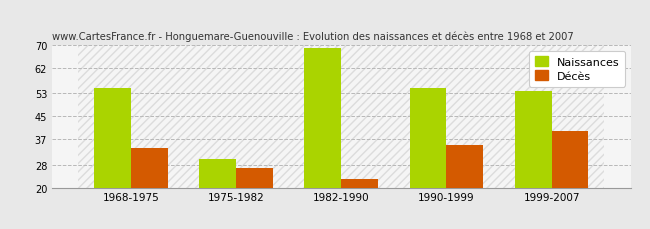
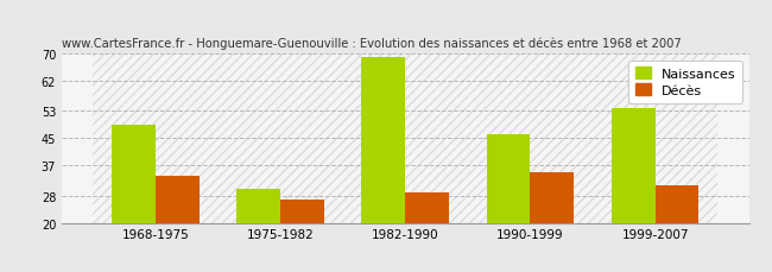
Naissances/1968-1975: 55 -> 49
Décès/1982-1990: 23 -> 29
Naissances/1990-1999: 55 -> 46
Décès/1999-2007: 40 -> 31
